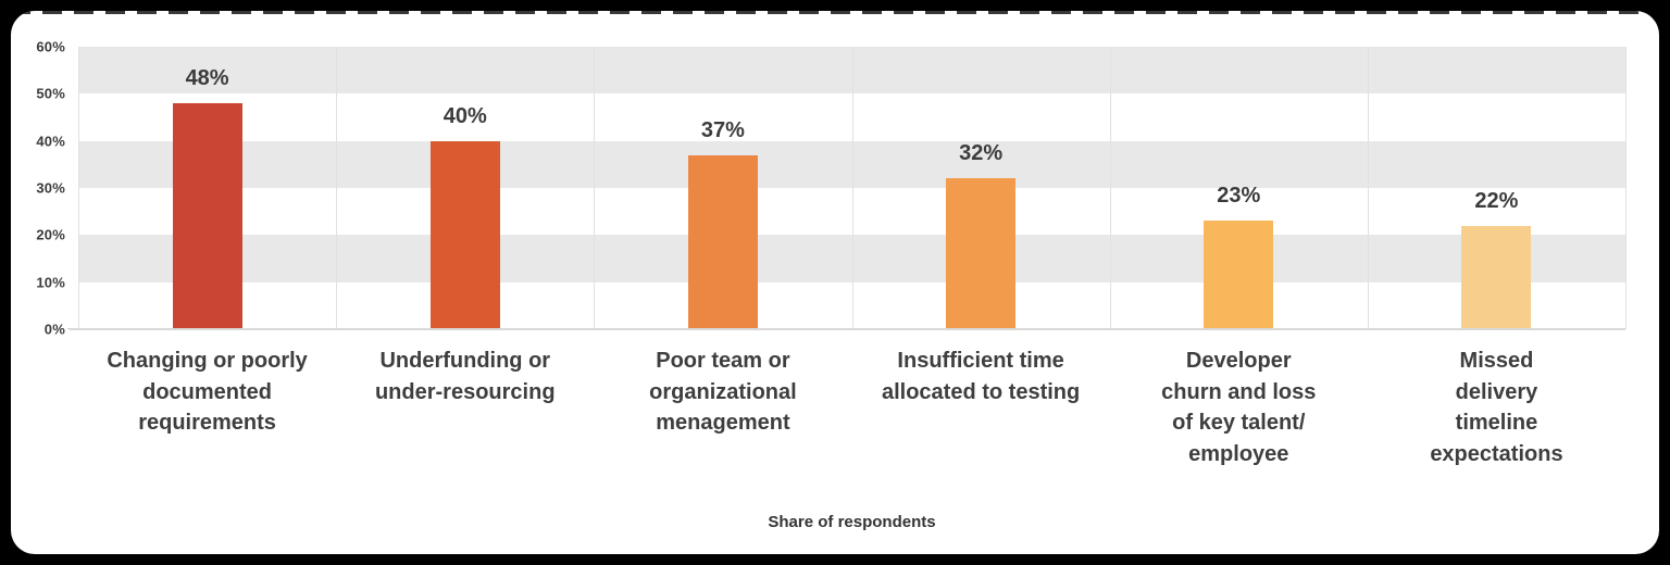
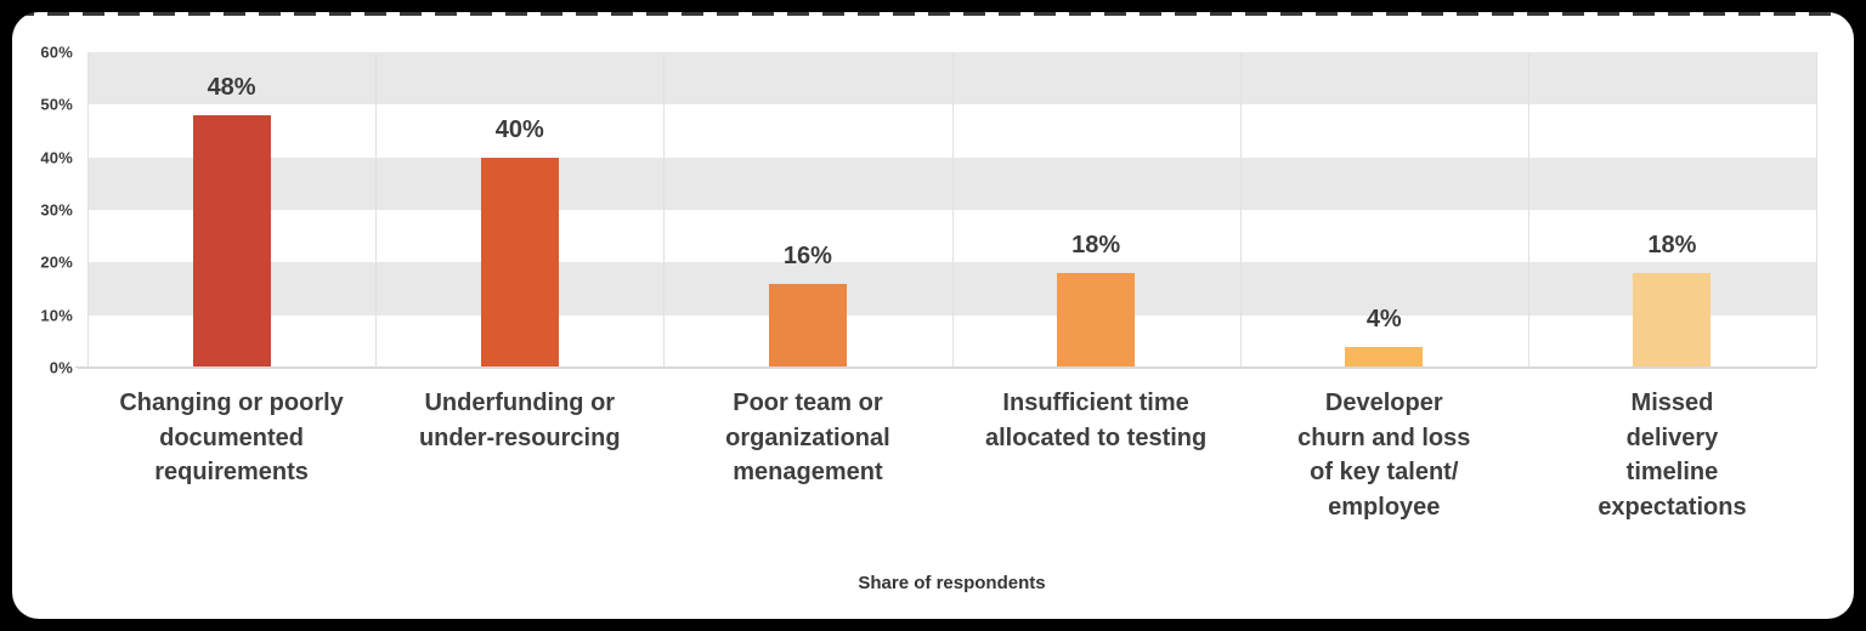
Poor team or organizational menagement: 37% -> 16%
Insufficient time allocated to testing: 32% -> 18%
Developer churn and loss of key talent/ employee: 23% -> 4%
Missed delivery timeline expectations: 22% -> 18%
